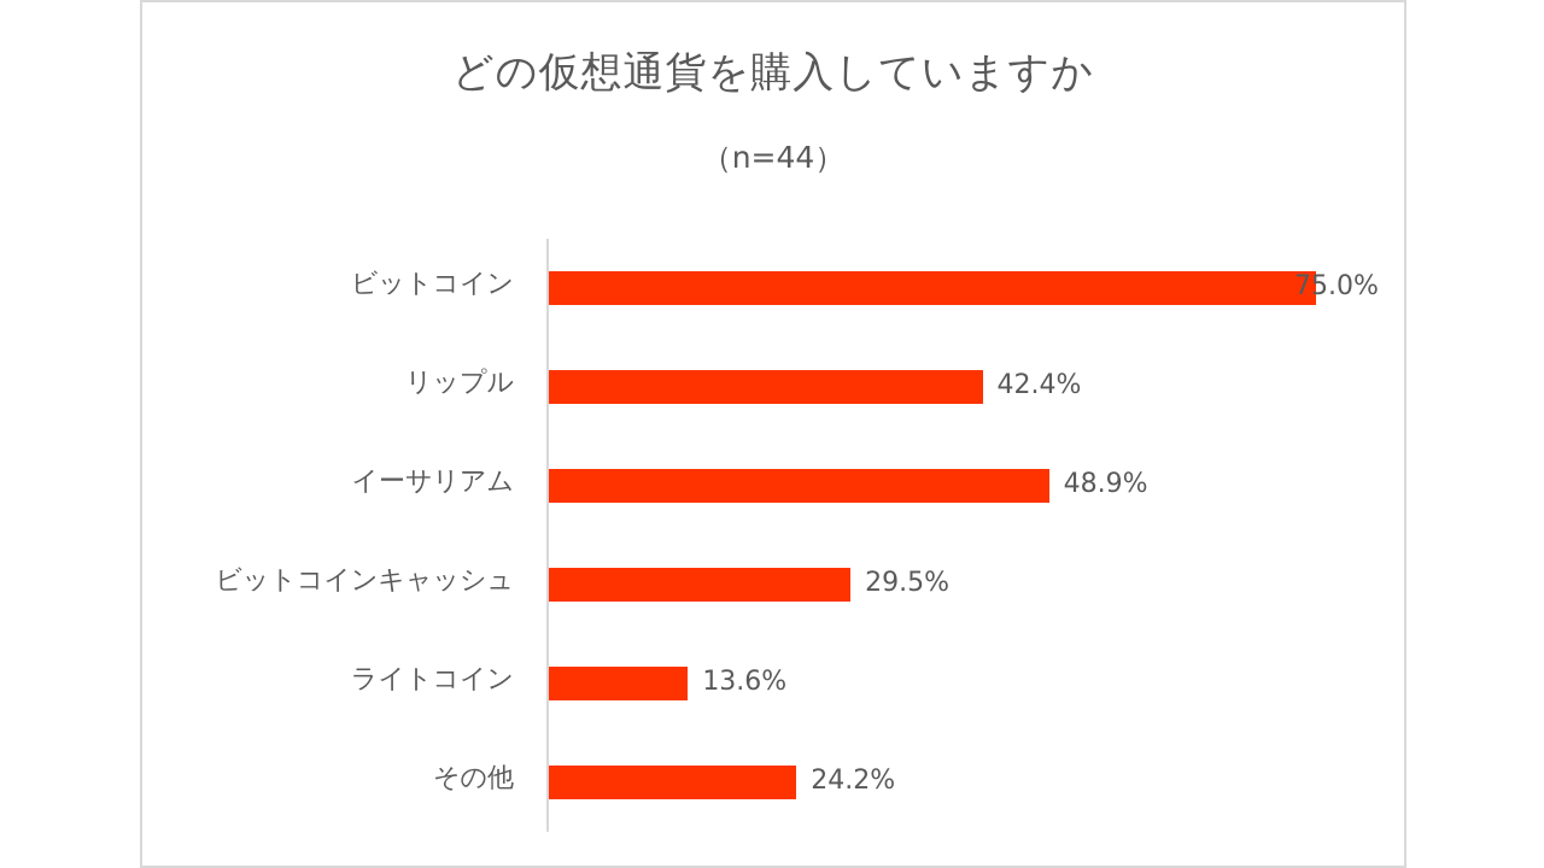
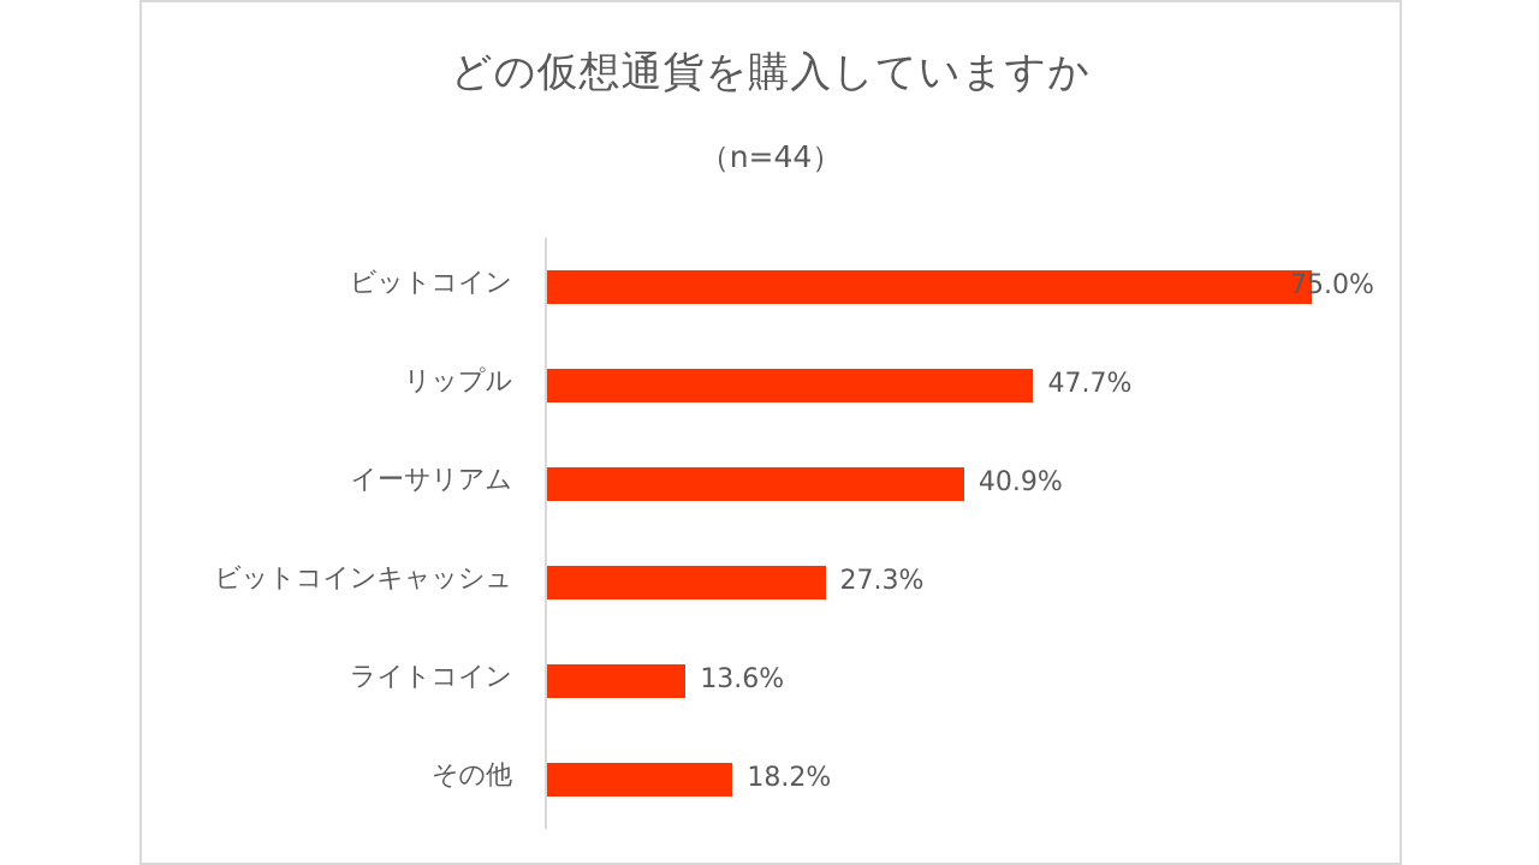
リップル: 42.4% -> 47.7%
イーサリアム: 48.9% -> 40.9%
ビットコインキャッシュ: 29.5% -> 27.3%
その他: 24.2% -> 18.2%
